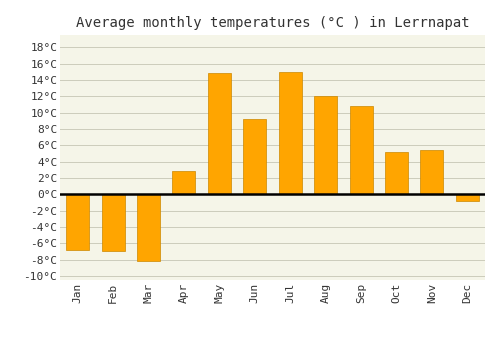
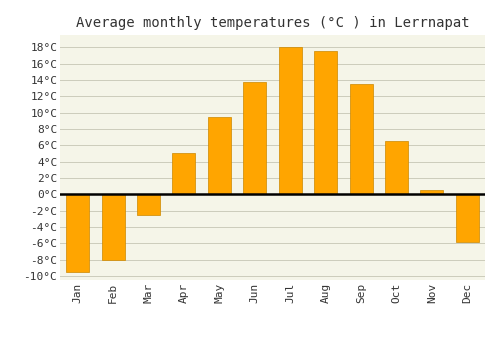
Jan: -6.8°C -> -9.5°C
Feb: -7.0°C -> -8.0°C
Mar: -8.2°C -> -2.5°C
Apr: 2.8°C -> 5.0°C
May: 14.8°C -> 9.5°C
Jun: 9.2°C -> 13.7°C
Jul: 15.0°C -> 18.0°C
Aug: 12.0°C -> 17.5°C
Sep: 10.8°C -> 13.5°C
Oct: 5.2°C -> 6.5°C
Nov: 5.4°C -> 0.5°C
Dec: -0.8°C -> -5.8°C
